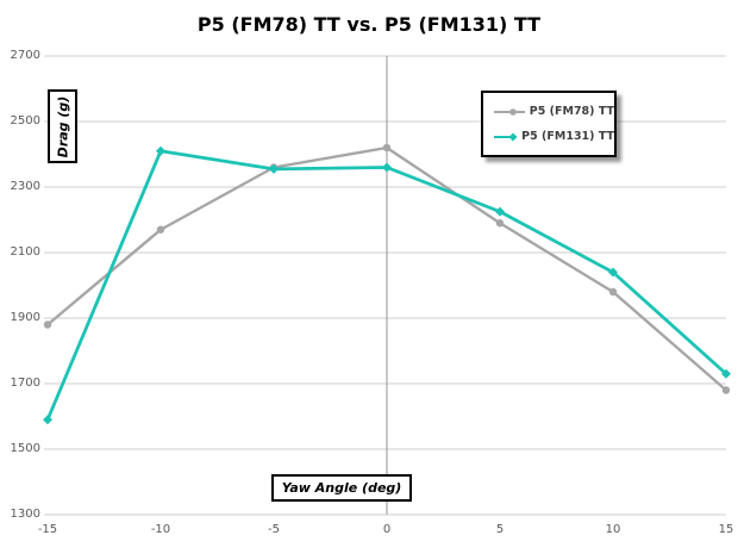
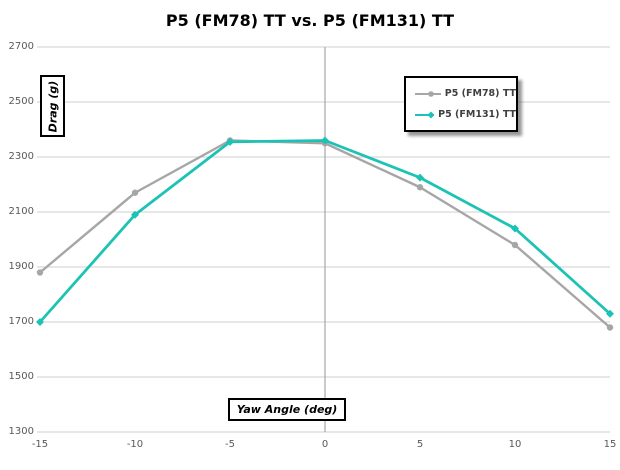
P5 (FM131) TT/-15: 1590 -> 1700
P5 (FM131) TT/-10: 2410 -> 2090
P5 (FM78) TT/0: 2420 -> 2350
